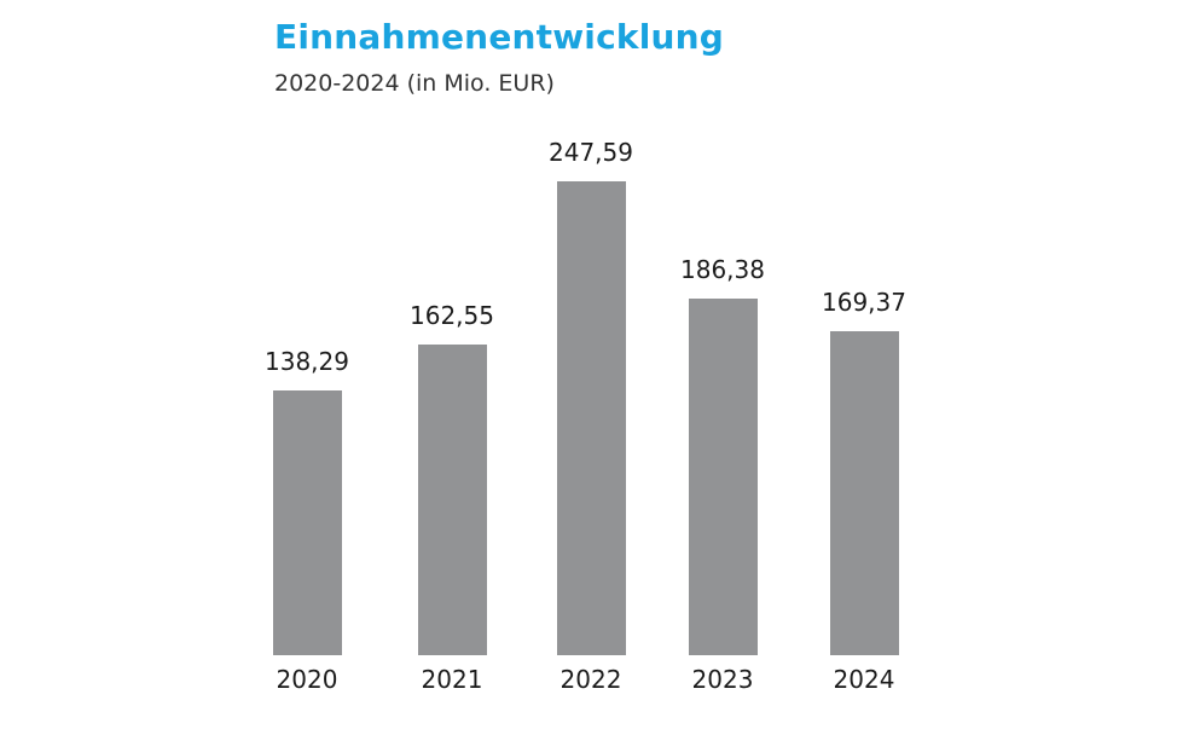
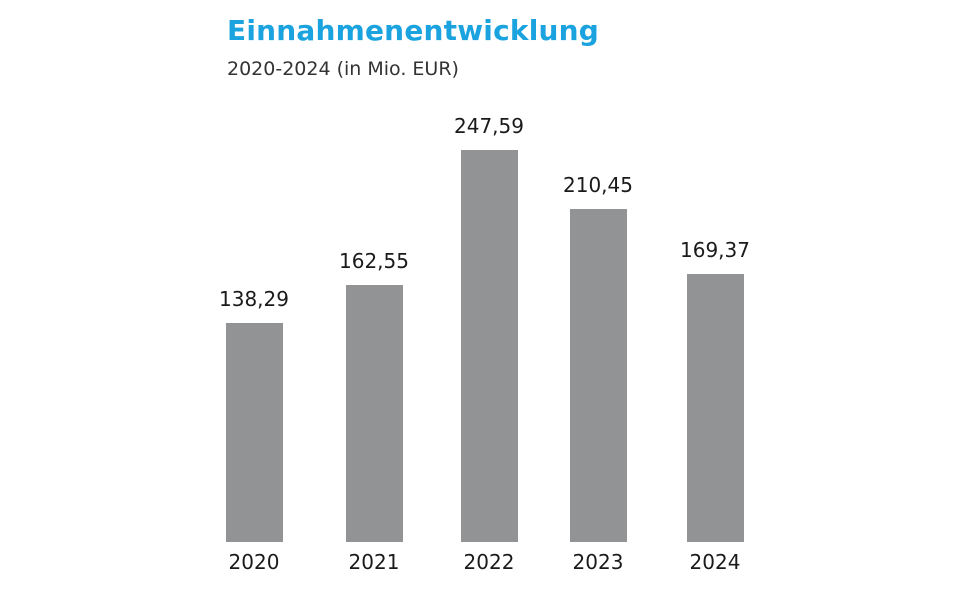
2023: 186,38 -> 210,45
